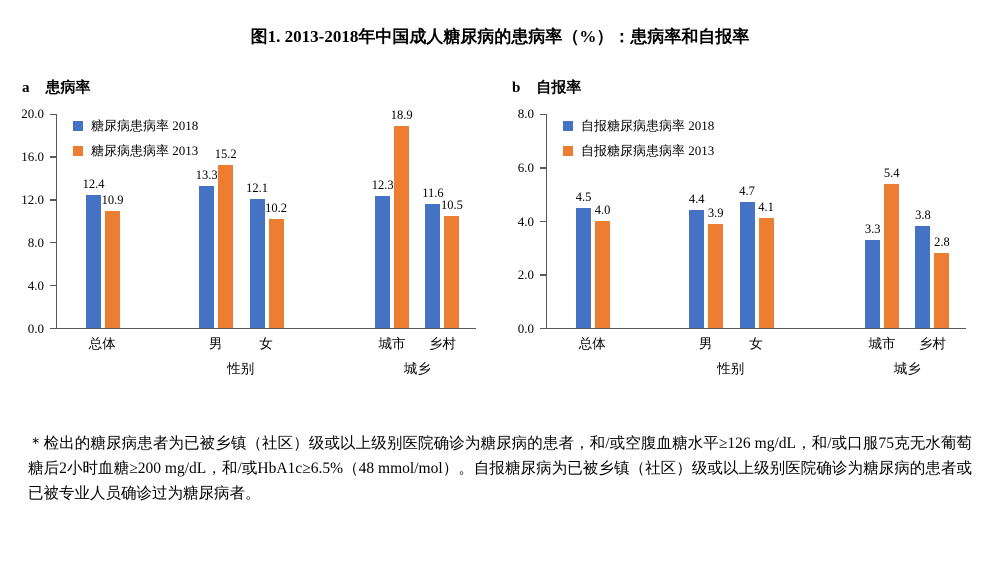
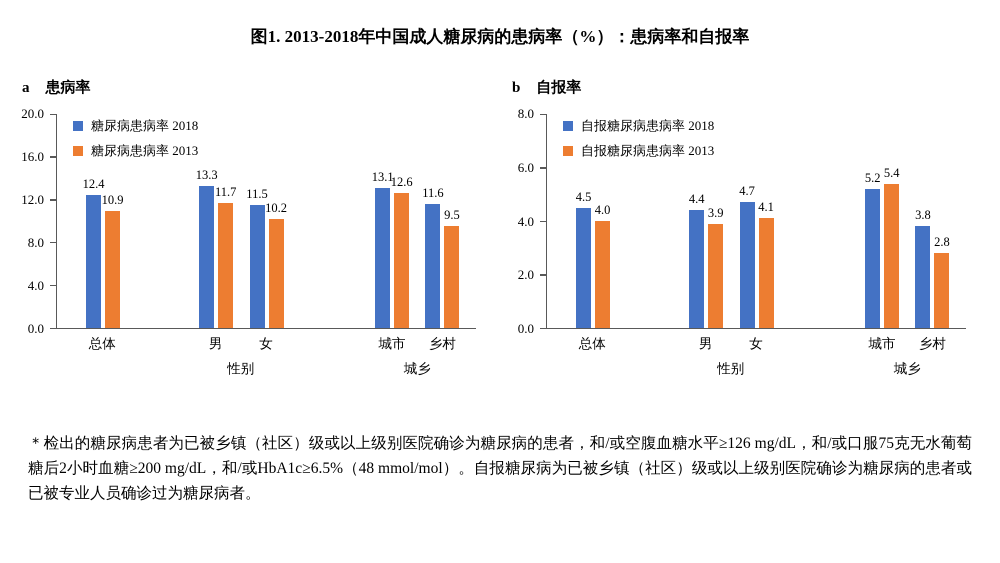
患病率/糖尿病患病率 2013/男: 15.2 -> 11.7
患病率/糖尿病患病率 2018/女: 12.1 -> 11.5
患病率/糖尿病患病率 2018/城市: 12.3 -> 13.1
患病率/糖尿病患病率 2013/城市: 18.9 -> 12.6
患病率/糖尿病患病率 2013/乡村: 10.5 -> 9.5
自报率/自报糖尿病患病率 2018/城市: 3.3 -> 5.2
